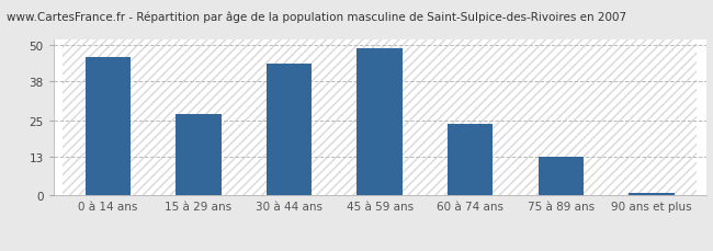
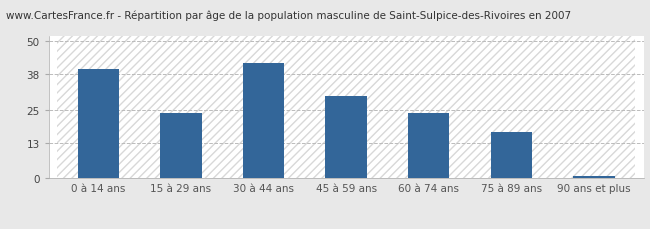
0 à 14 ans: 46 -> 40
15 à 29 ans: 27 -> 24
30 à 44 ans: 44 -> 42
45 à 59 ans: 49 -> 30
75 à 89 ans: 13 -> 17
